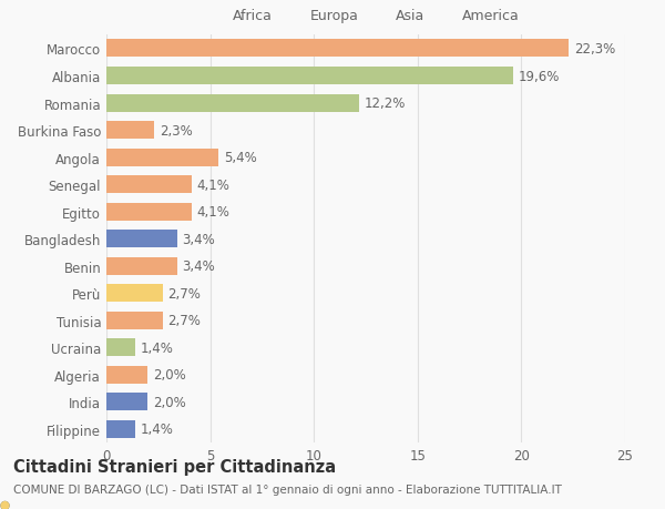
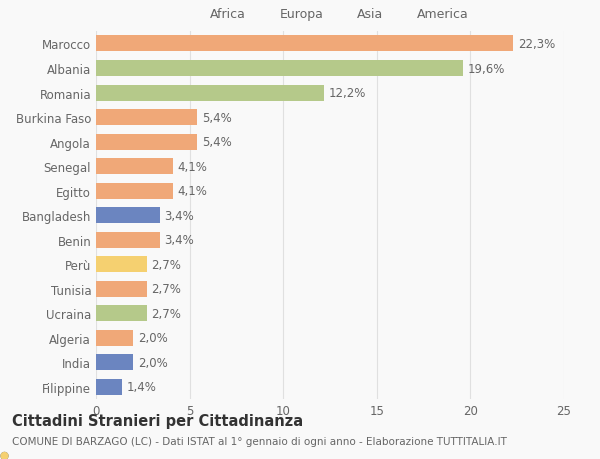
Burkina Faso: 2,3% -> 5,4%
Ucraina: 1,4% -> 2,7%
